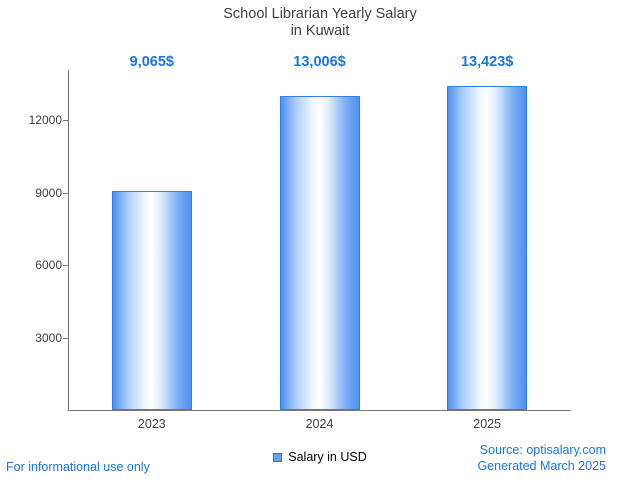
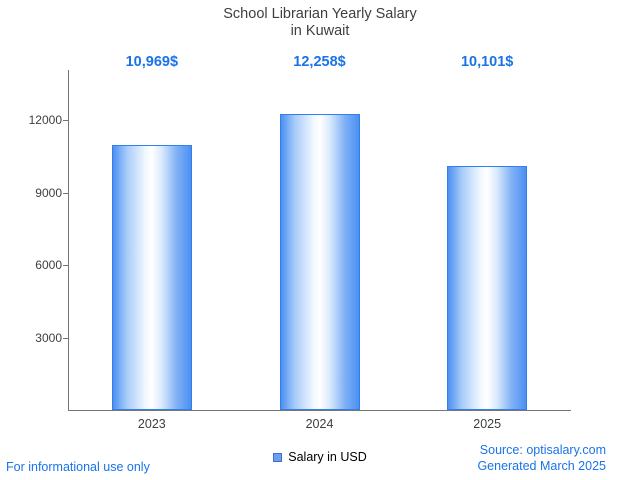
2023: 9,065 -> 10,969
2024: 13,006 -> 12,258
2025: 13,423 -> 10,101
